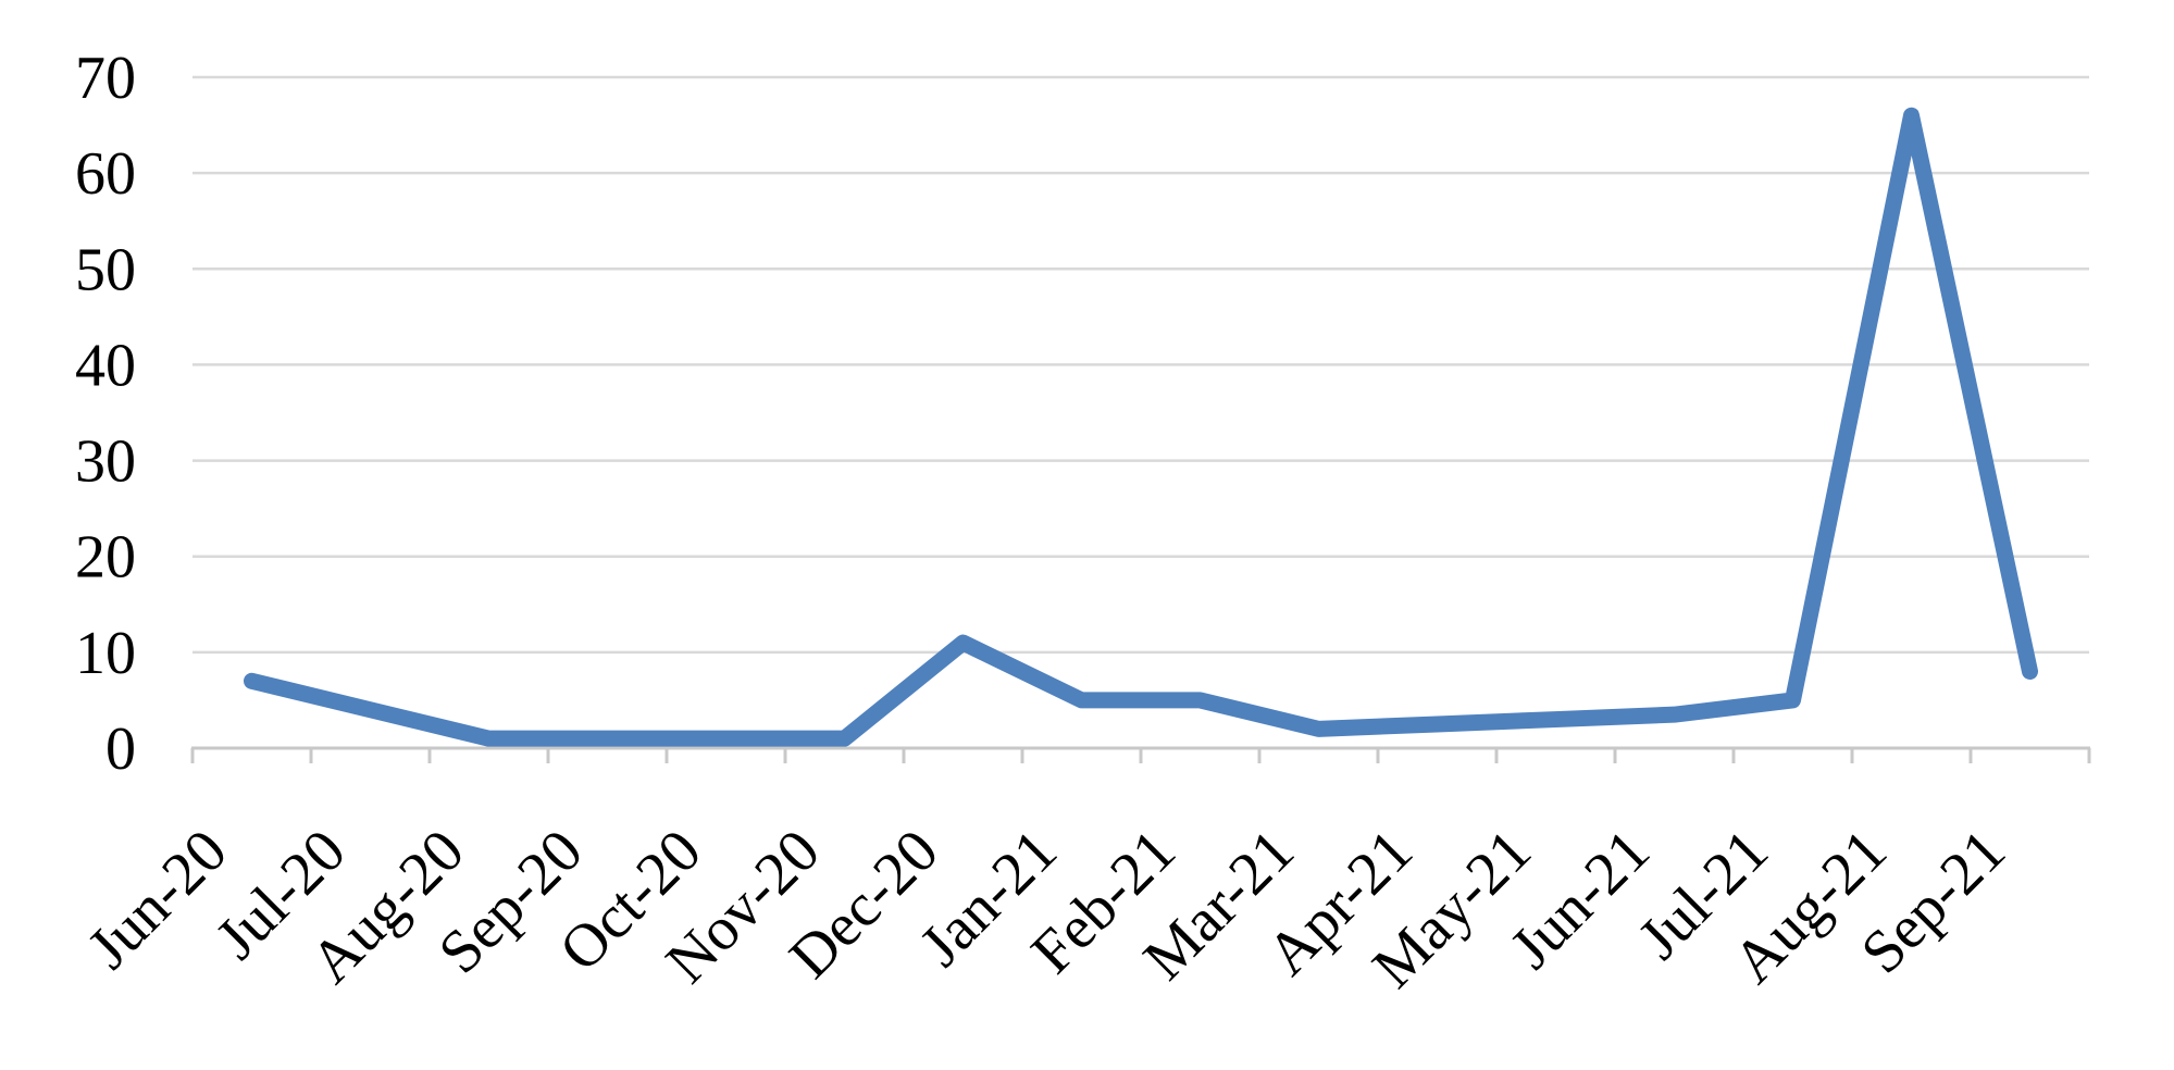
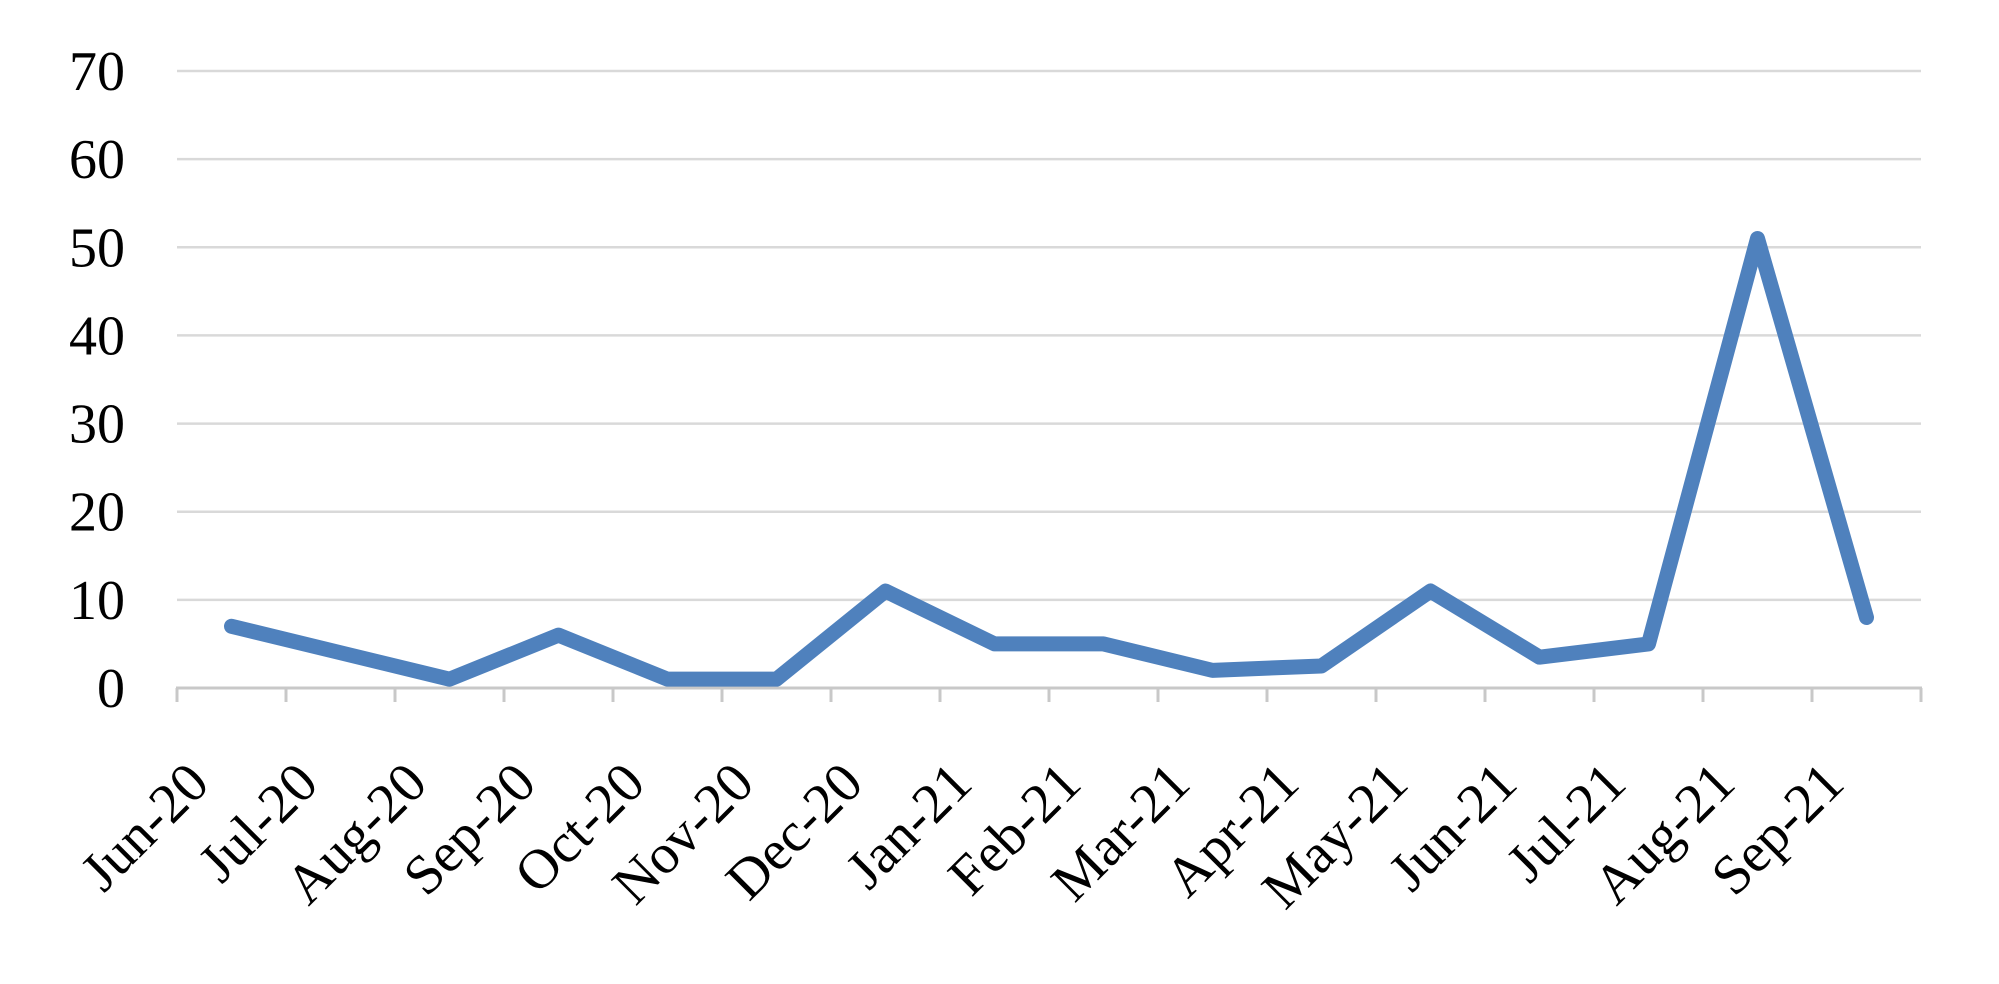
Sep-20: 1 -> 6
May-21: 3 -> 11
Aug-21: 66 -> 51
